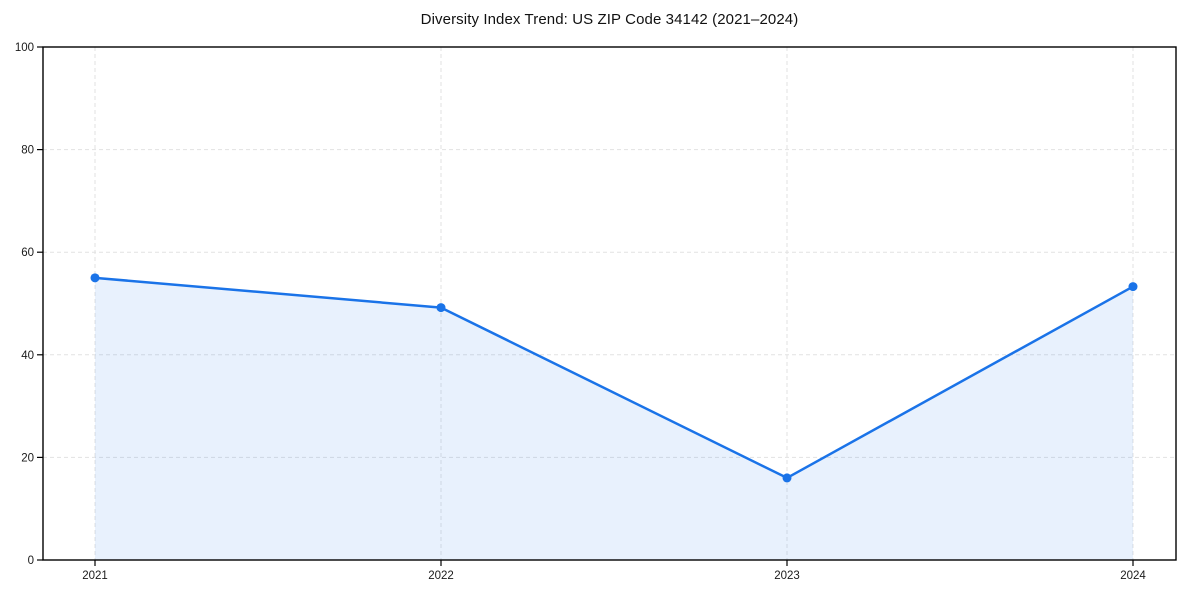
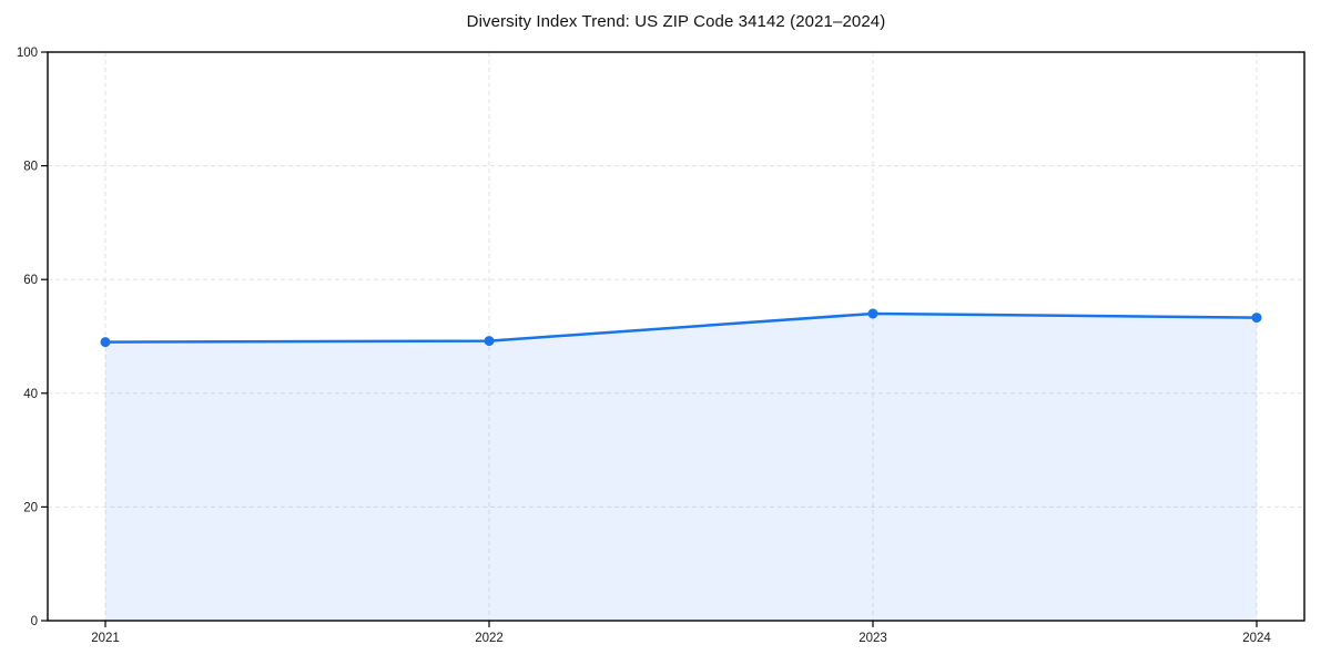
2021: 55 -> 49
2023: 16 -> 54
